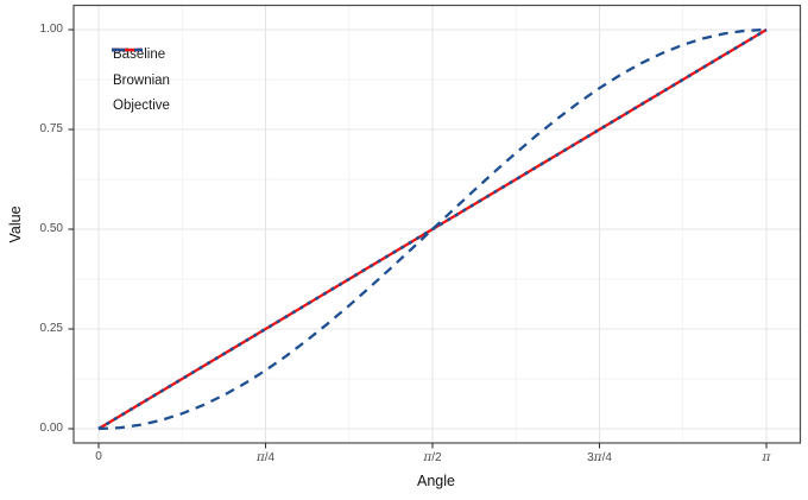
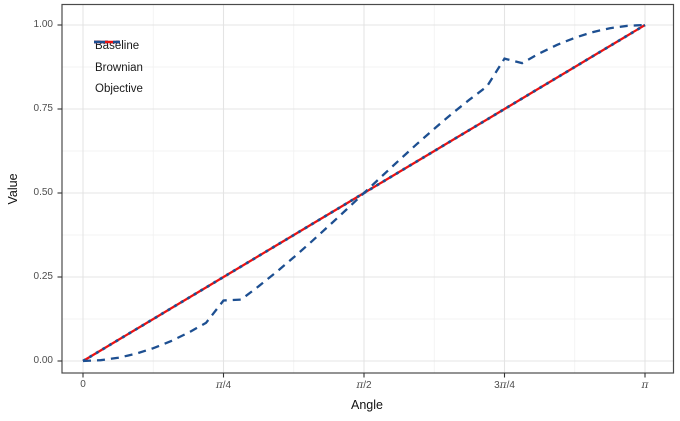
Objective/0.25: 0.15 -> 0.18
Objective/0.75: 0.85 -> 0.90
